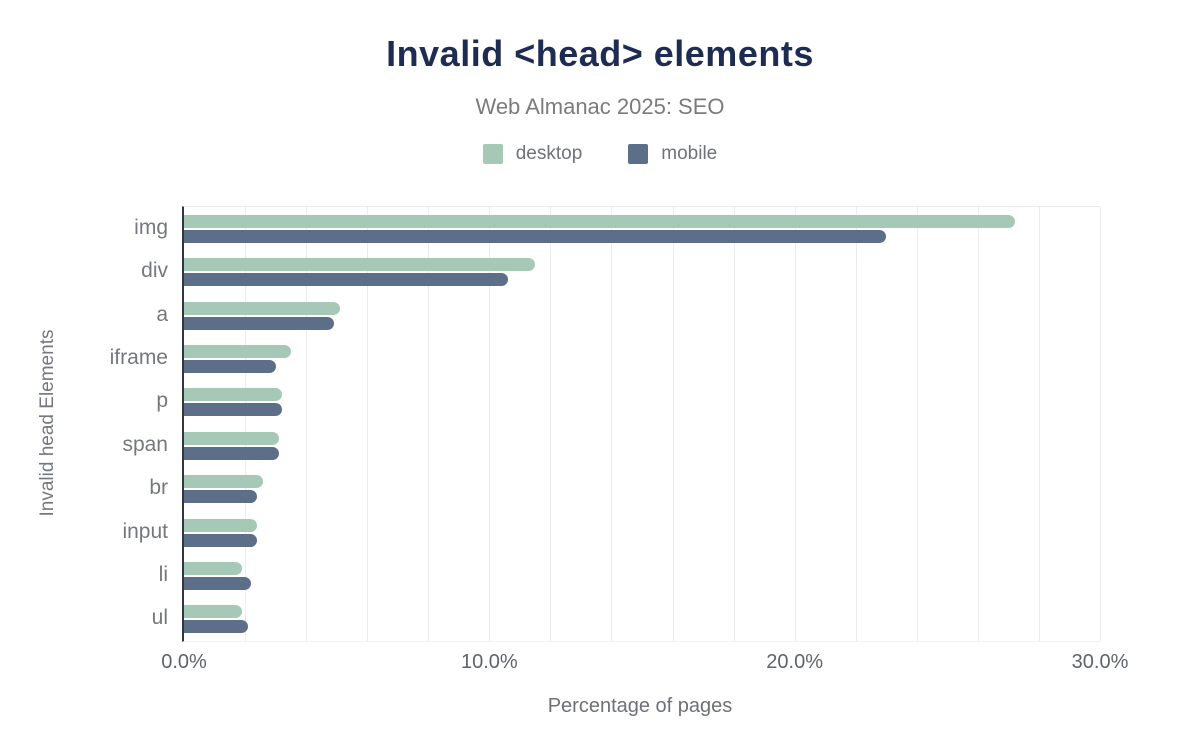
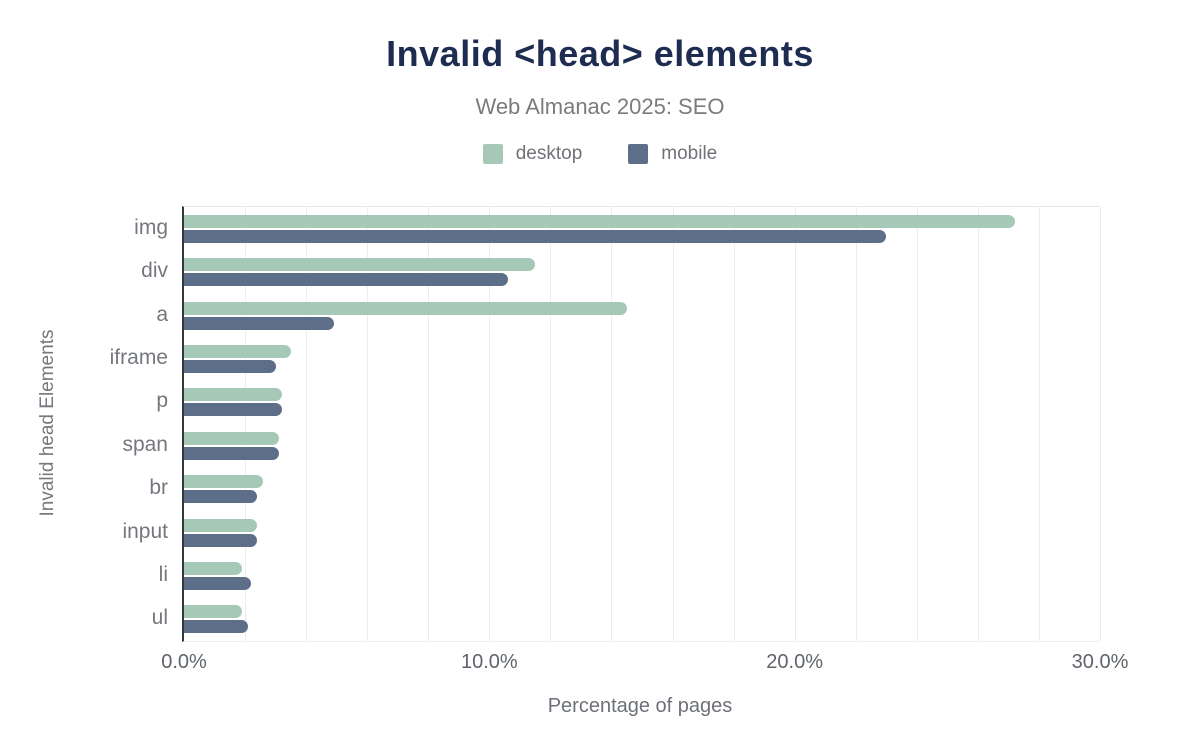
desktop/a: 5.1% -> 14.5%
